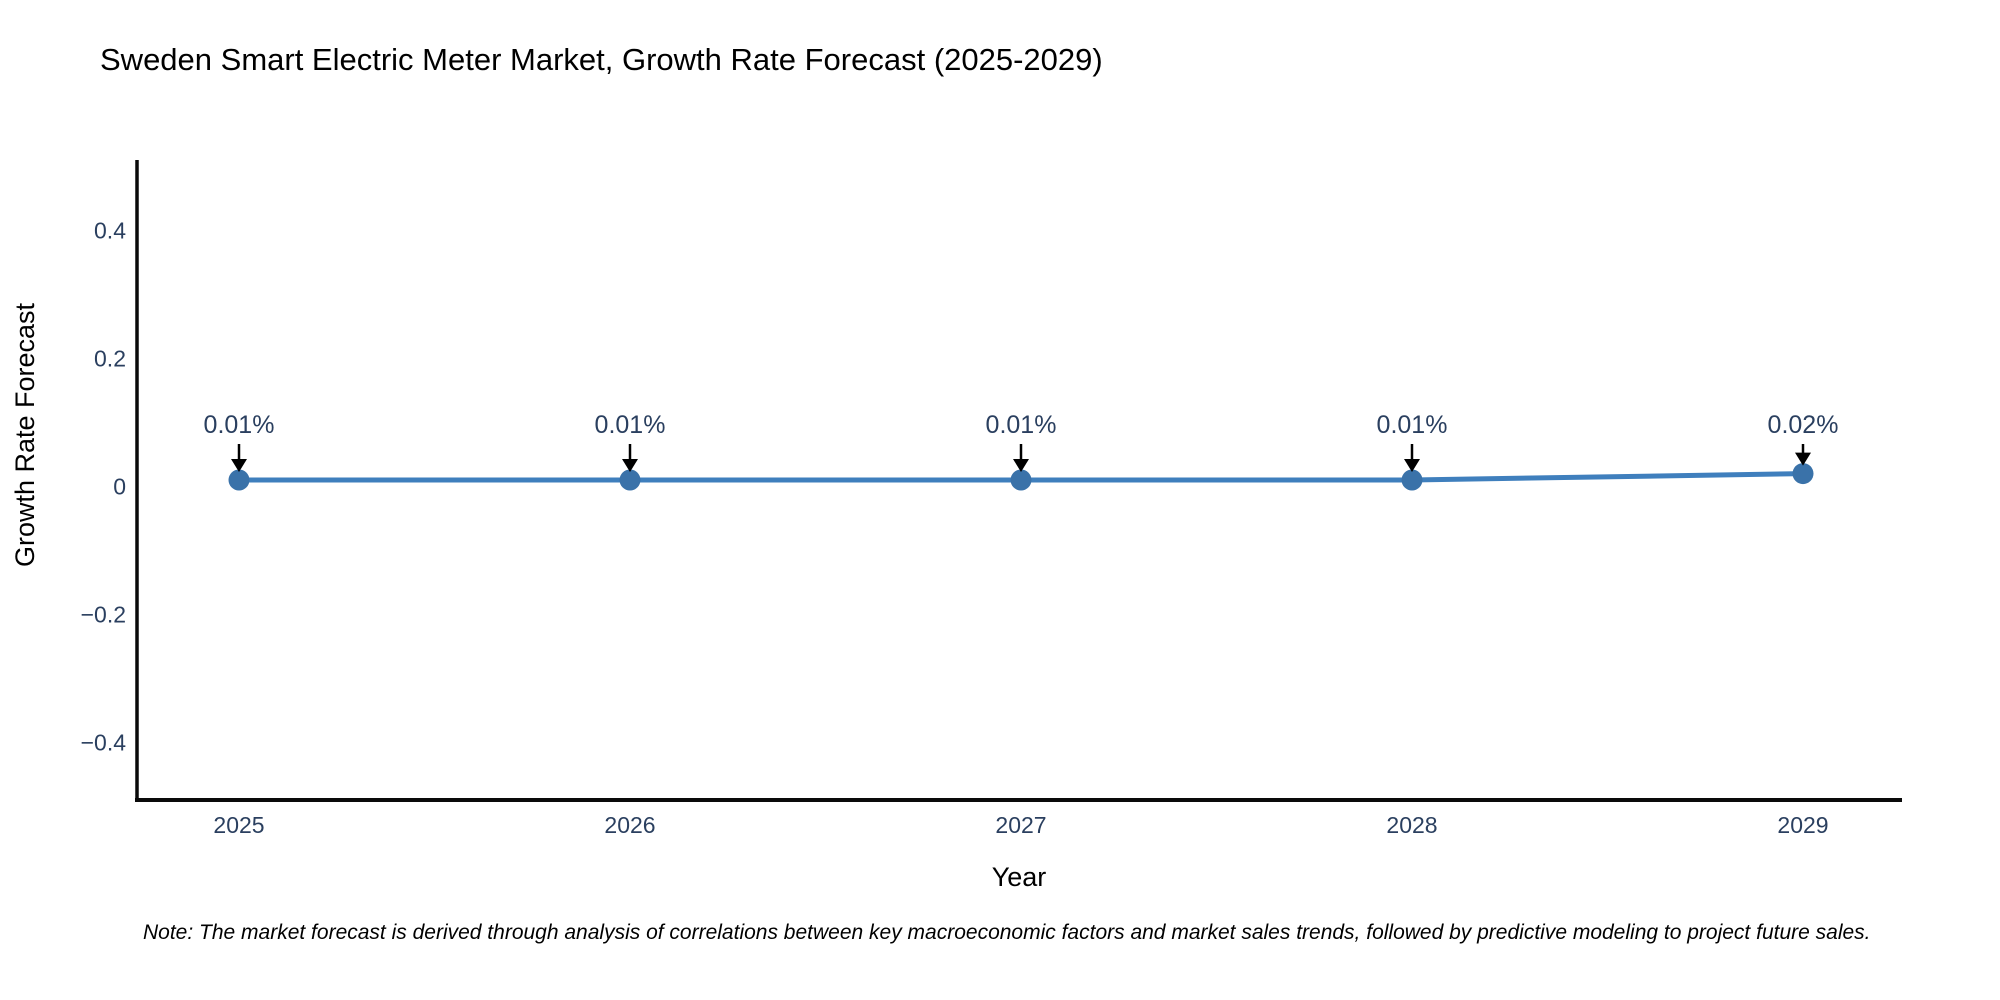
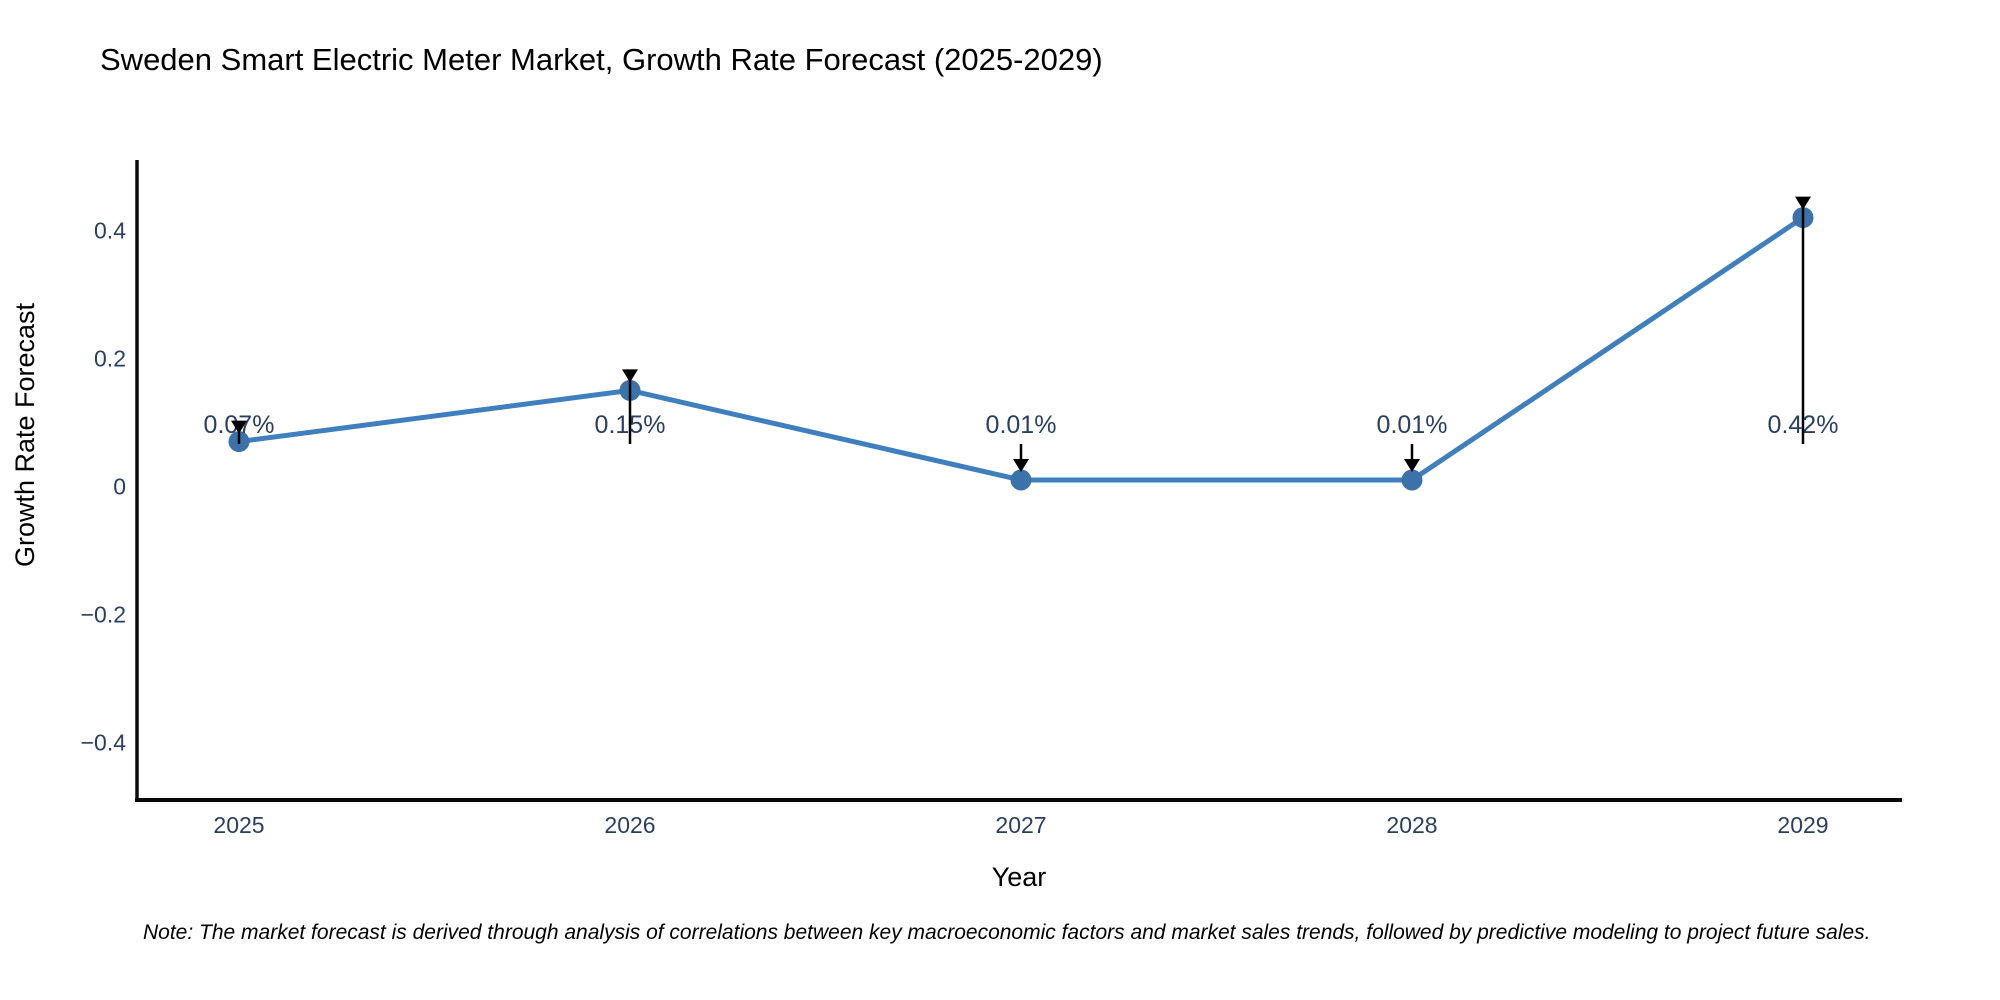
2025: 0.01% -> 0.07%
2026: 0.01% -> 0.15%
2029: 0.02% -> 0.42%
